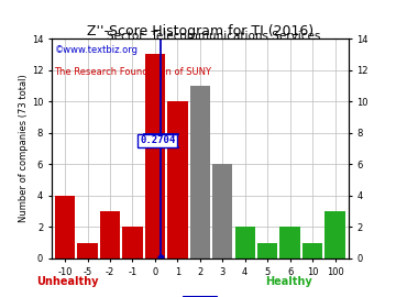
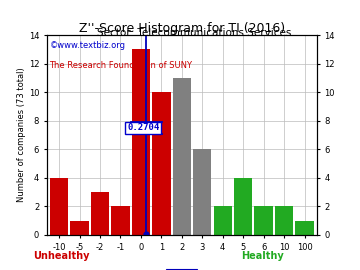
5: 1 -> 4
10: 1 -> 2
100: 3 -> 1
